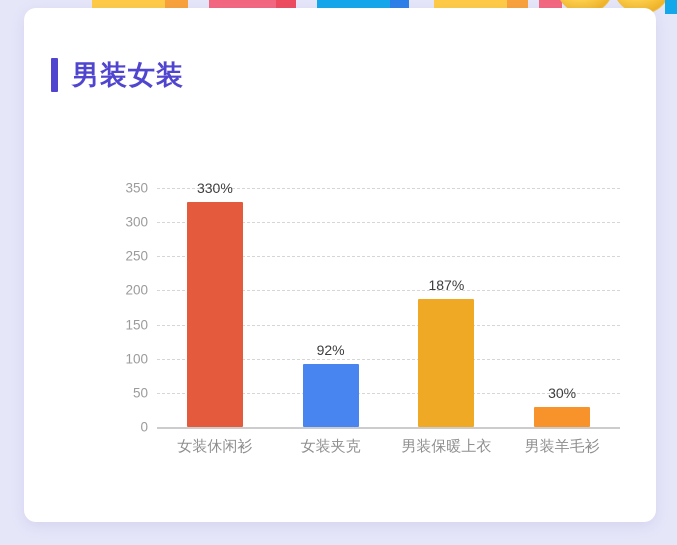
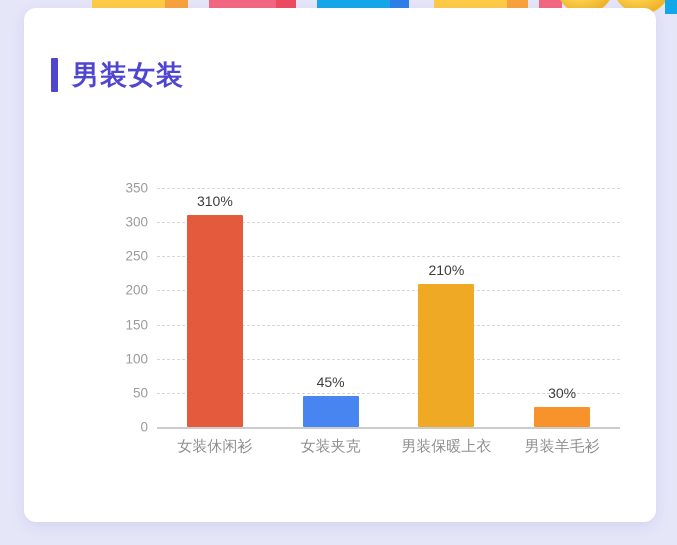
女装休闲衫: 330% -> 310%
女装夹克: 92% -> 45%
男装保暖上衣: 187% -> 210%
